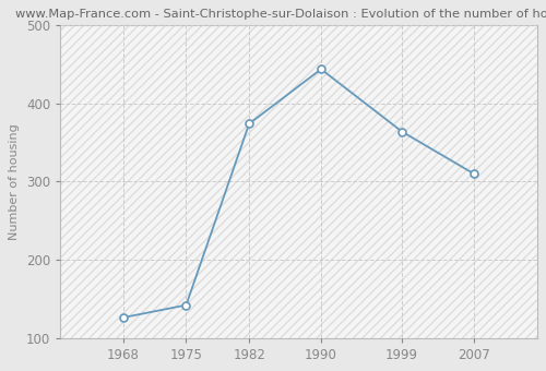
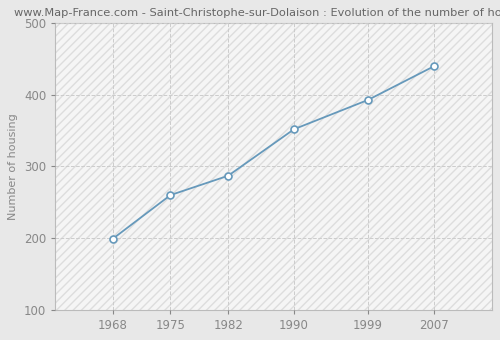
1968: 126 -> 199
1975: 142 -> 260
1982: 374 -> 287
1990: 444 -> 352
1999: 364 -> 393
2007: 310 -> 440
